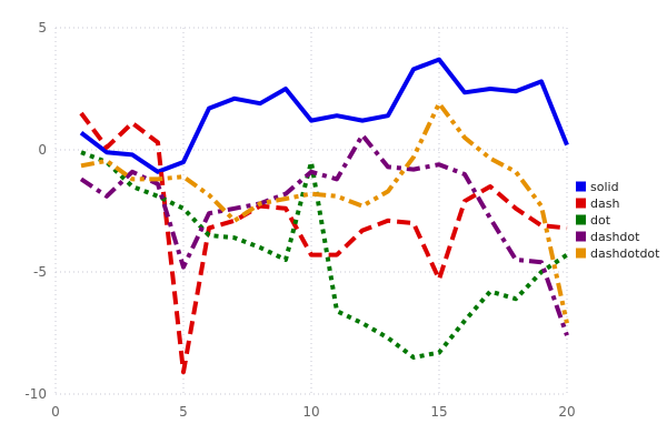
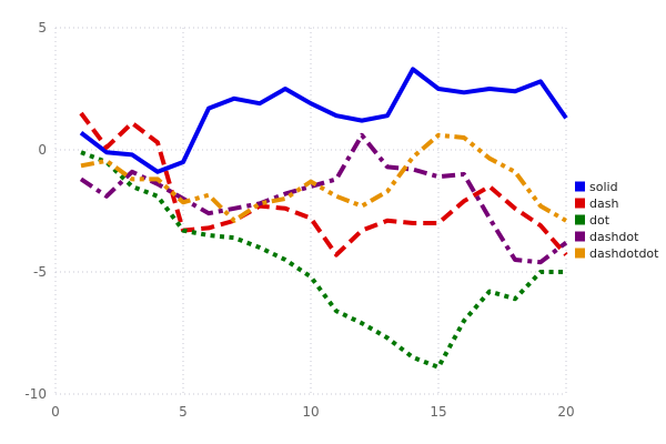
dash/5: -9.1 -> -3.3
dot/5: -2.4 -> -3.3
dashdot/5: -4.8 -> -2.0
dashdotdot/5: -1.1 -> -2.1
solid/10: 1.2 -> 1.9
dash/10: -4.3 -> -2.8
dot/10: -0.5 -> -5.2
dashdot/10: -0.9 -> -1.5
dashdotdot/10: -1.8 -> -1.3
solid/15: 3.7 -> 2.5
dash/15: -5.3 -> -3.0
dot/15: -8.3 -> -8.9
dashdot/15: -0.6 -> -1.1
dashdotdot/15: 1.9 -> 0.6
solid/20: 0.2 -> 1.3
dash/20: -3.2 -> -4.3
dot/20: -4.3 -> -5.0
dashdot/20: -7.6 -> -3.8
dashdotdot/20: -7.1 -> -2.9
